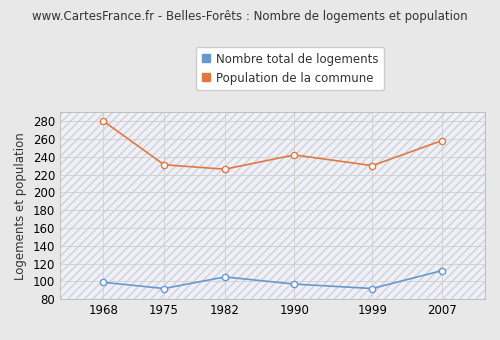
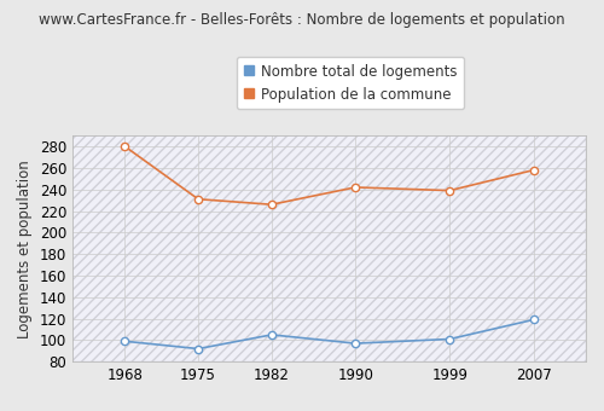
Nombre total de logements/1999: 92 -> 101
Population de la commune/1999: 230 -> 239
Nombre total de logements/2007: 112 -> 119
